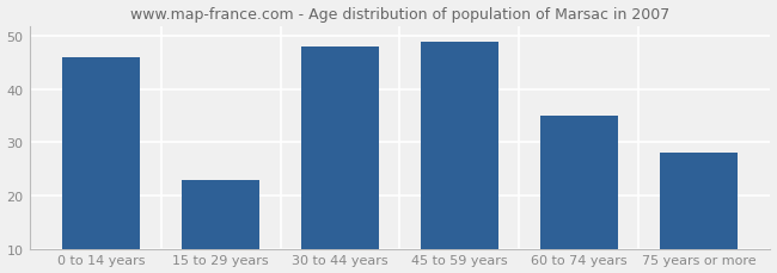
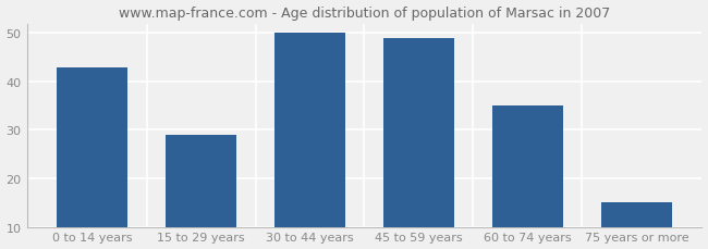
0 to 14 years: 46 -> 43
15 to 29 years: 23 -> 29
30 to 44 years: 48 -> 50
75 years or more: 28 -> 15
